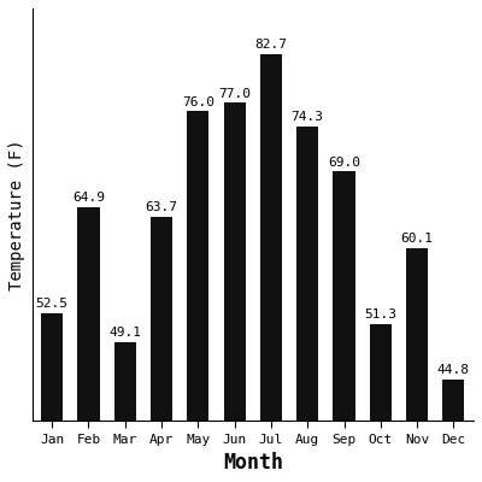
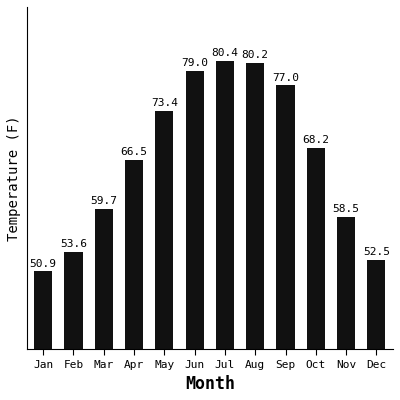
Jan: 52.5 -> 50.9
Feb: 64.9 -> 53.6
Mar: 49.1 -> 59.7
Apr: 63.7 -> 66.5
May: 76.0 -> 73.4
Jun: 77.0 -> 79.0
Jul: 82.7 -> 80.4
Aug: 74.3 -> 80.2
Sep: 69.0 -> 77.0
Oct: 51.3 -> 68.2
Nov: 60.1 -> 58.5
Dec: 44.8 -> 52.5
